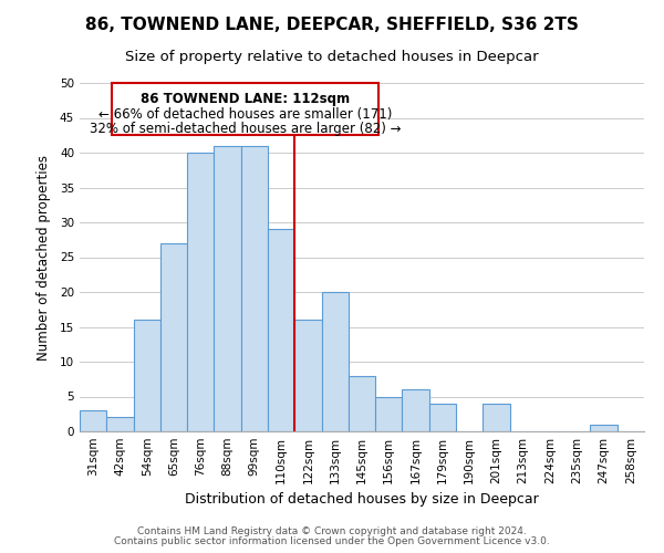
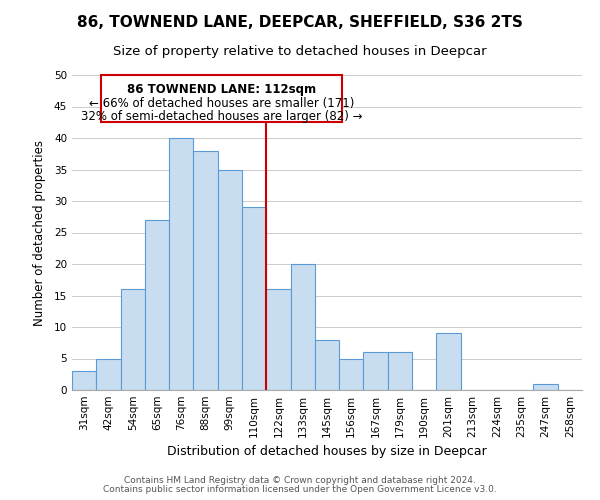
42sqm: 2 -> 5
88sqm: 41 -> 38
99sqm: 41 -> 35
179sqm: 4 -> 6
201sqm: 4 -> 9
